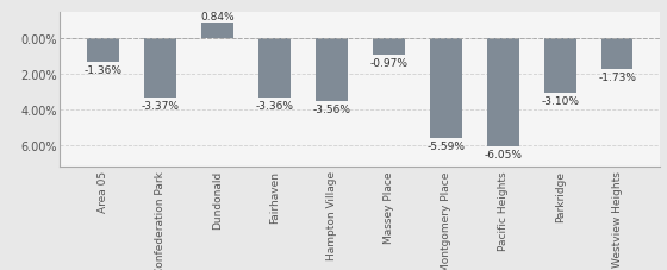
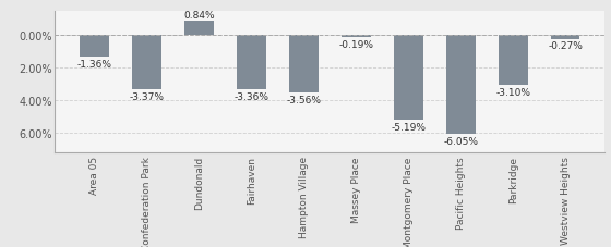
Massey Place: -0.97% -> -0.19%
Montgomery Place: -5.59% -> -5.19%
Westview Heights: -1.73% -> -0.27%
